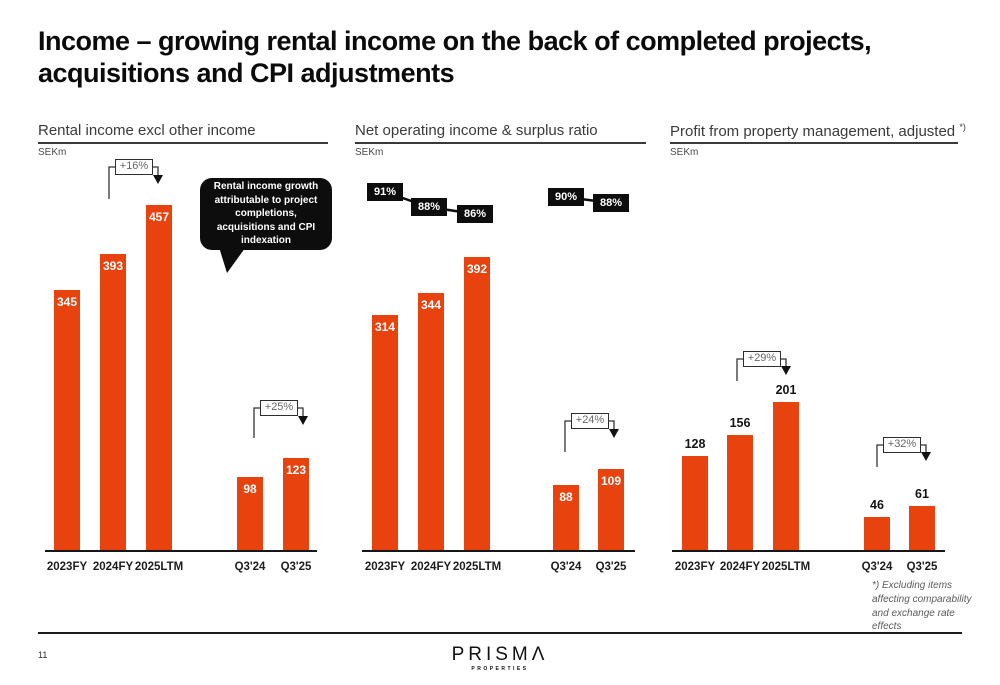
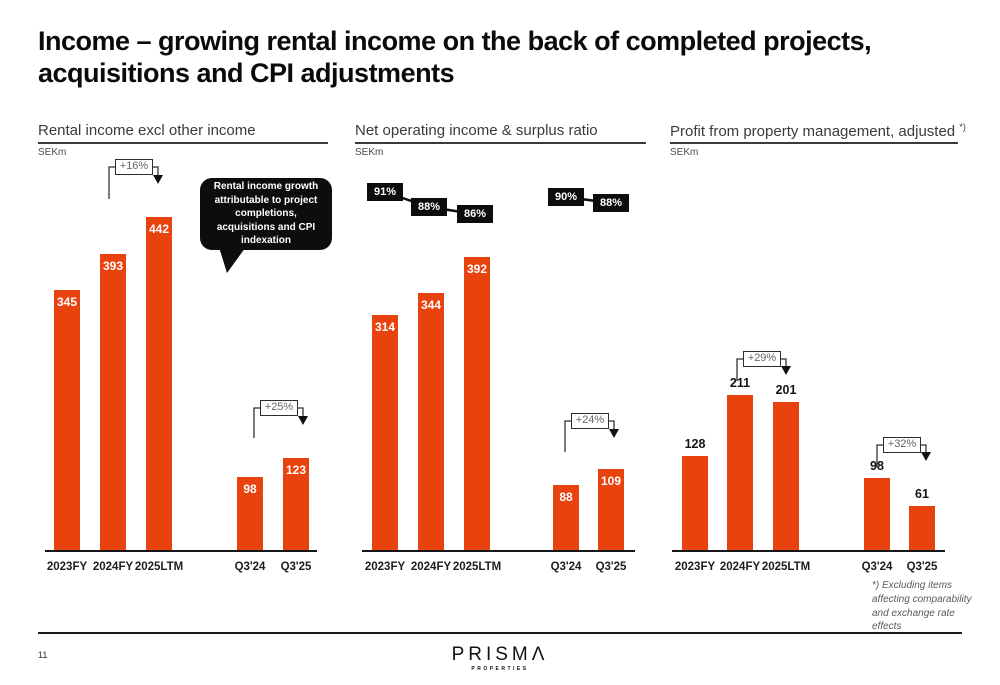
Rental income excl other income/2025LTM: 457 -> 442
Profit from property management, adjusted/2024FY: 156 -> 211
Profit from property management, adjusted/Q3'24: 46 -> 98
